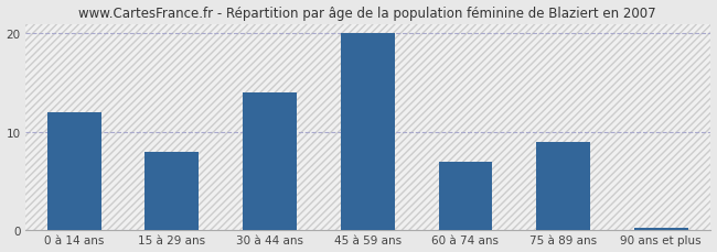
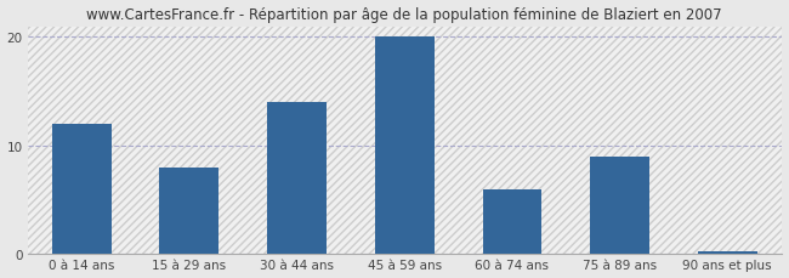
60 à 74 ans: 7.0 -> 6.0
